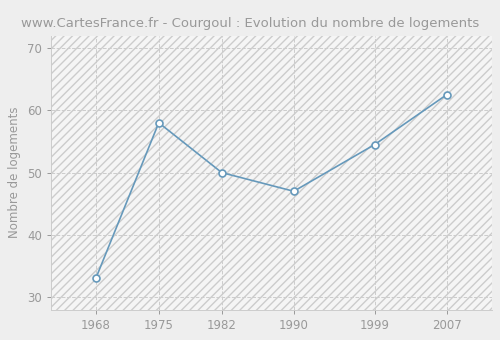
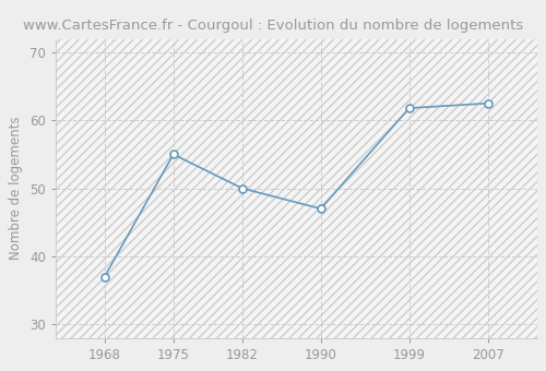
1968: 33.0 -> 37.0
1975: 58.0 -> 55.0
1999: 54.5 -> 61.8
